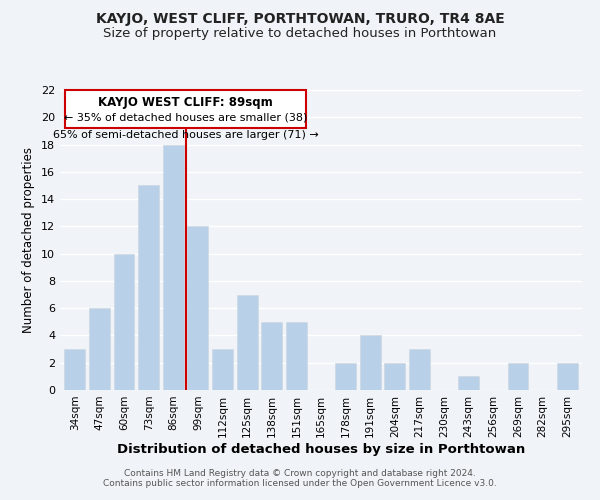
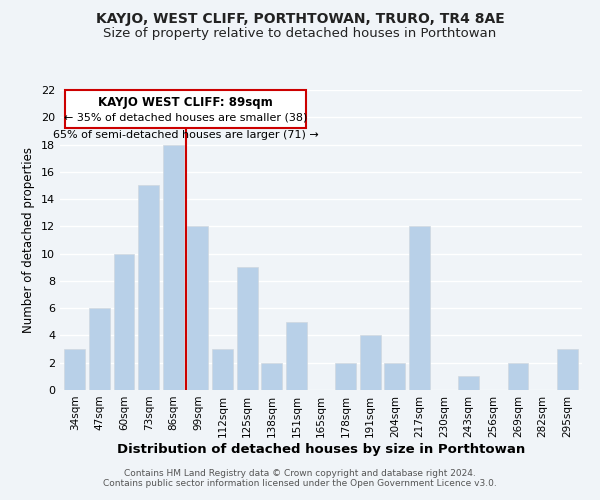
125sqm: 7 -> 9
138sqm: 5 -> 2
217sqm: 3 -> 12
295sqm: 2 -> 3
